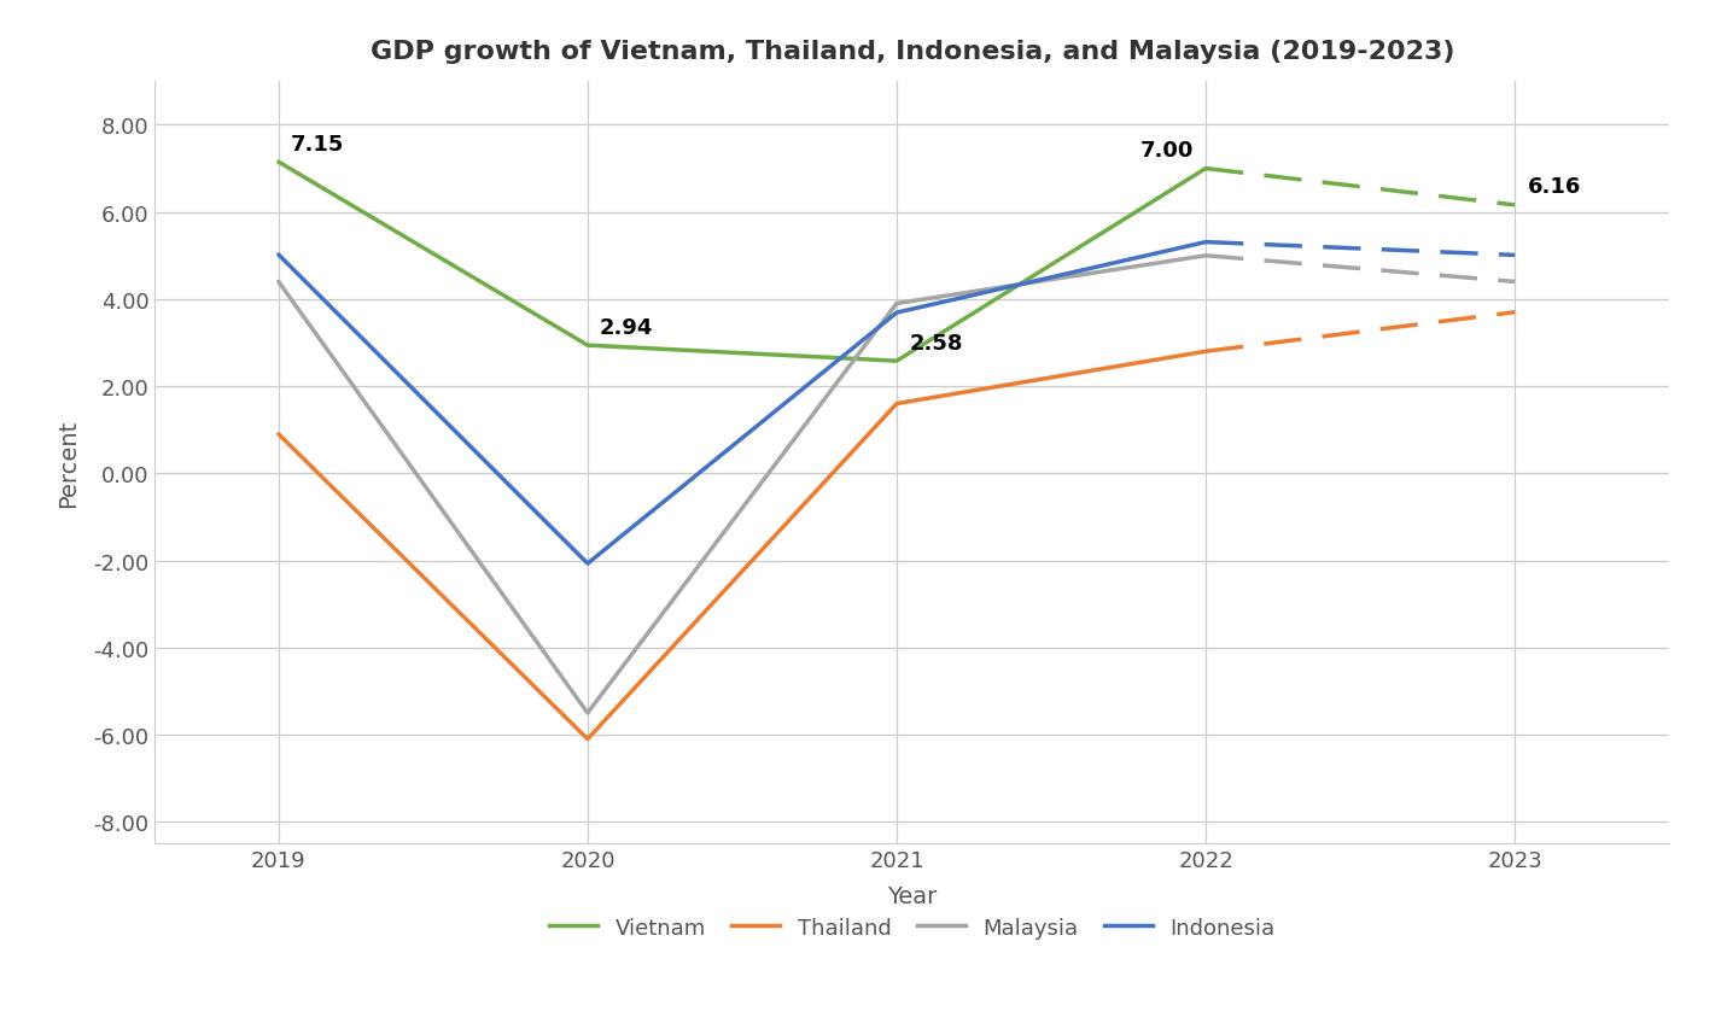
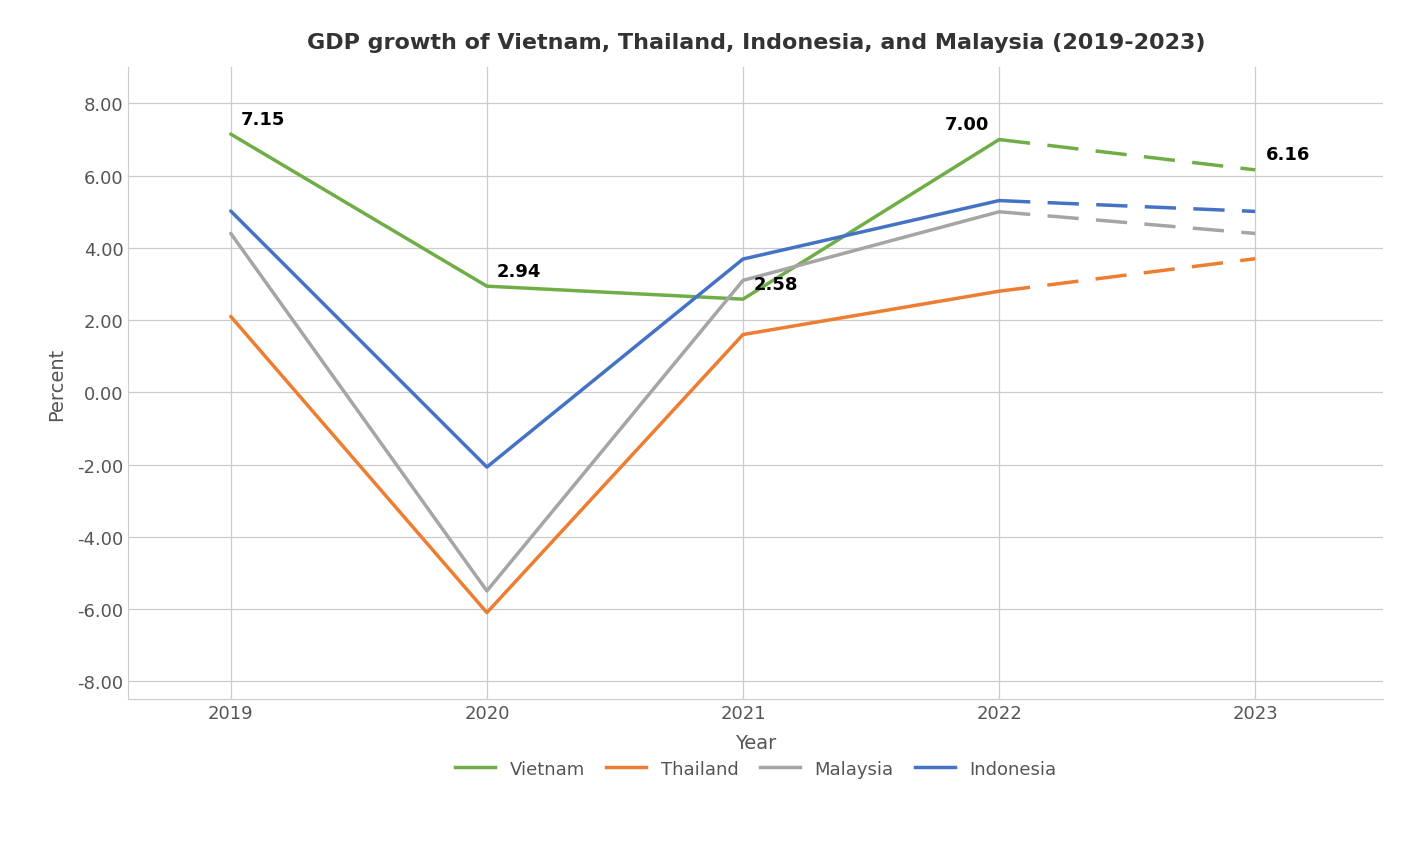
Thailand/2019: 0.9 -> 2.1
Malaysia/2021: 3.9 -> 3.1
